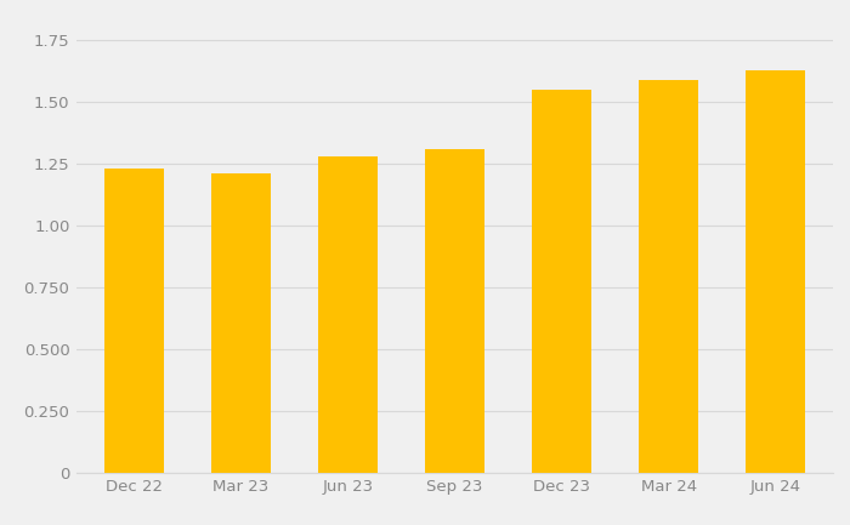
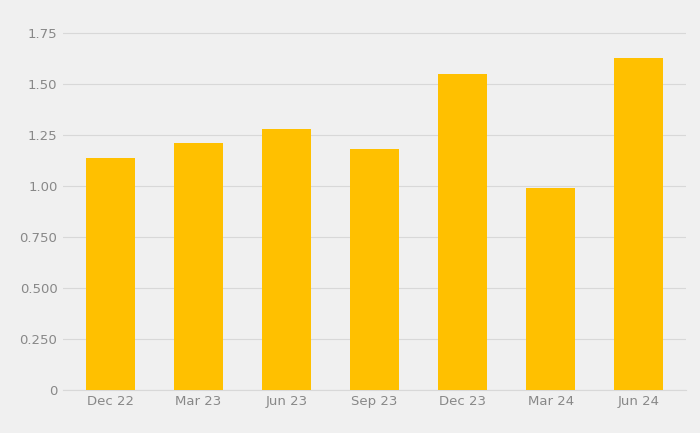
Dec 22: 1.23 -> 1.14
Sep 23: 1.31 -> 1.18
Mar 24: 1.59 -> 0.99
